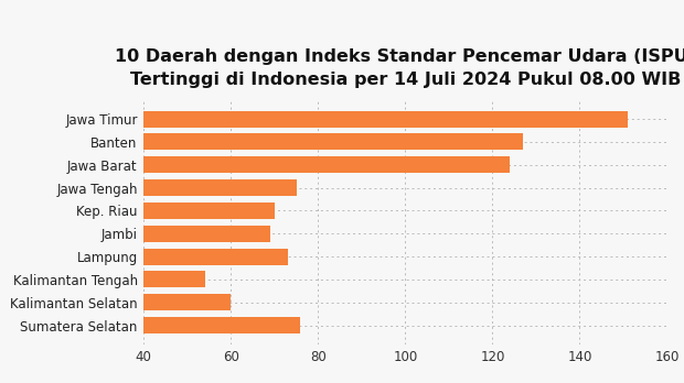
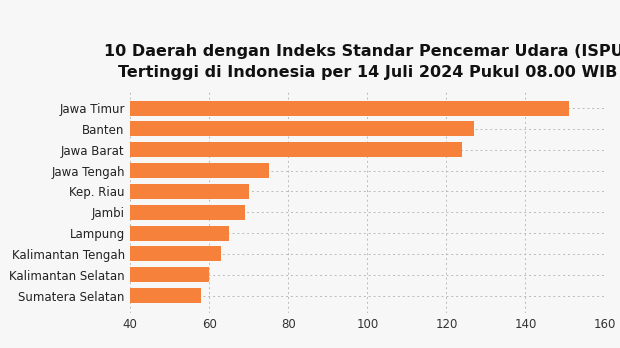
Lampung: 73 -> 65
Kalimantan Tengah: 54 -> 63
Sumatera Selatan: 76 -> 58
